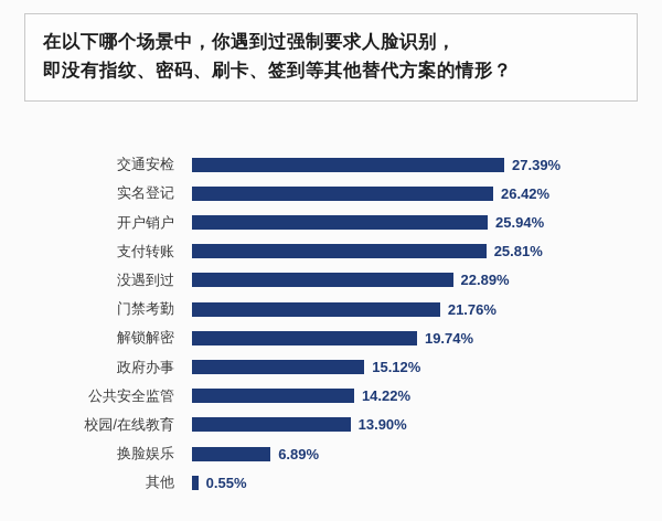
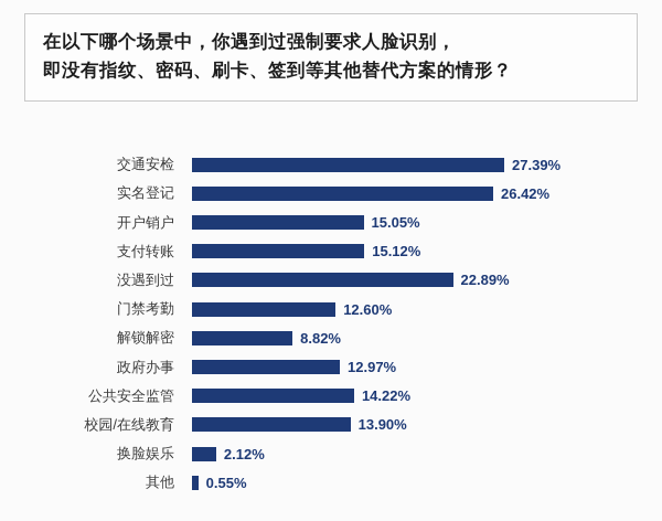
开户销户: 25.94% -> 15.05%
支付转账: 25.81% -> 15.12%
门禁考勤: 21.76% -> 12.60%
解锁解密: 19.74% -> 8.82%
政府办事: 15.12% -> 12.97%
换脸娱乐: 6.89% -> 2.12%
